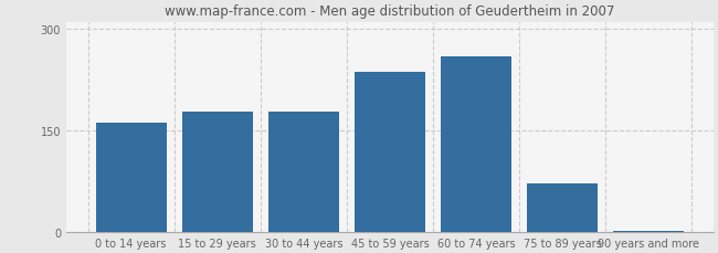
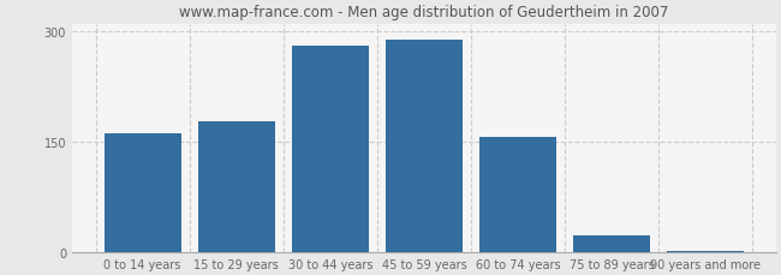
30 to 44 years: 178 -> 281
45 to 59 years: 236 -> 289
60 to 74 years: 260 -> 156
75 to 89 years: 72 -> 22
